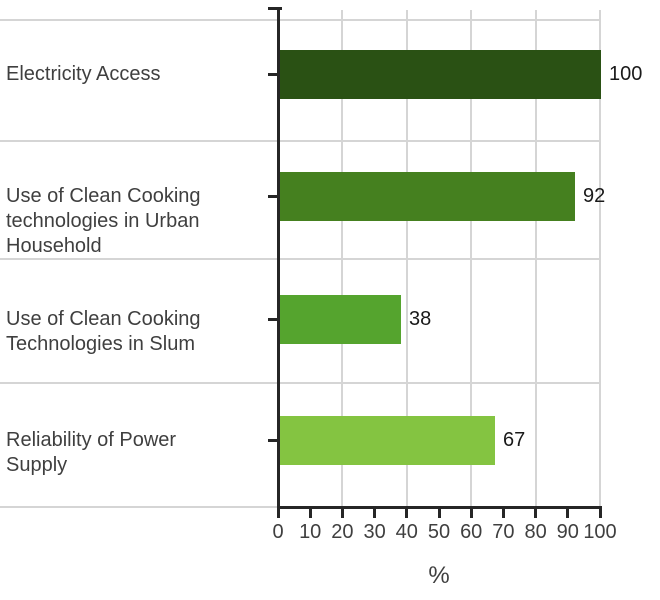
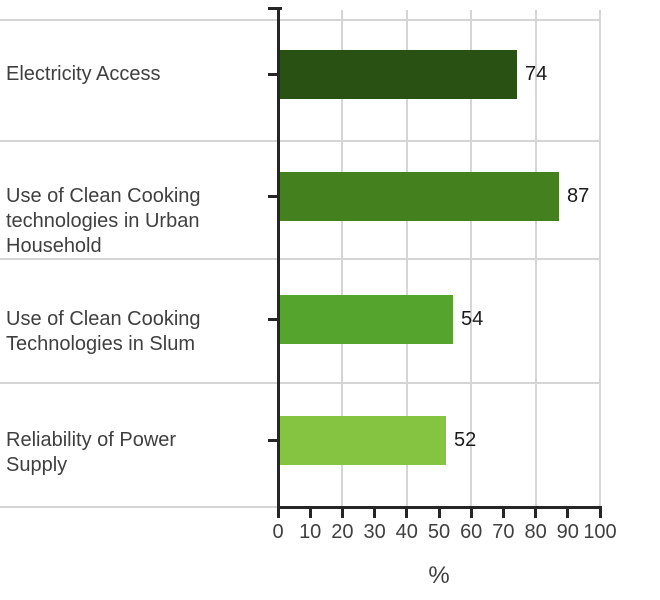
Electricity Access: 100 -> 74
Use of Clean Cooking technologies in Urban Household: 92 -> 87
Use of Clean Cooking Technologies in Slum: 38 -> 54
Reliability of Power Supply: 67 -> 52
